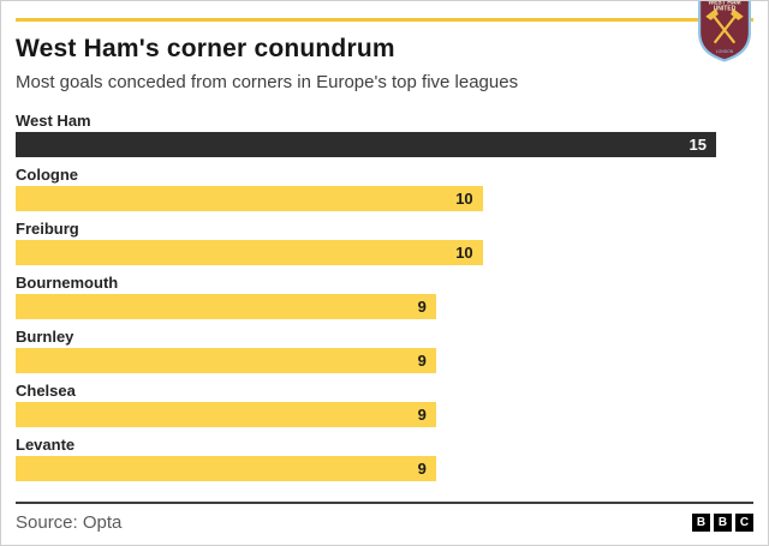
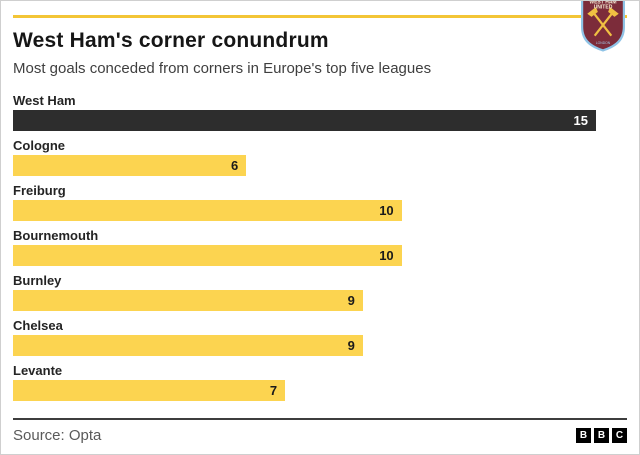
Cologne: 10 -> 6
Bournemouth: 9 -> 10
Levante: 9 -> 7
